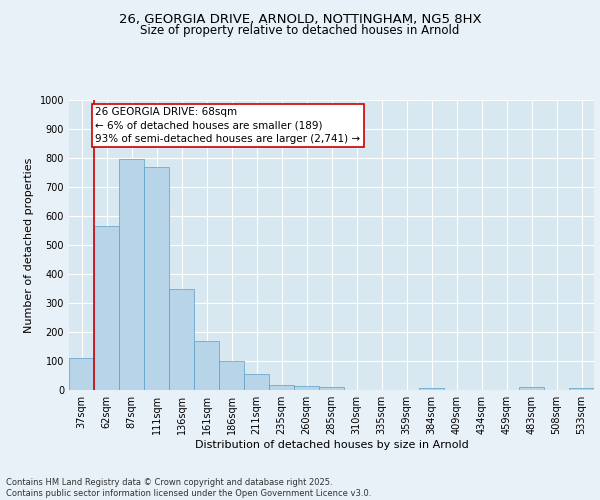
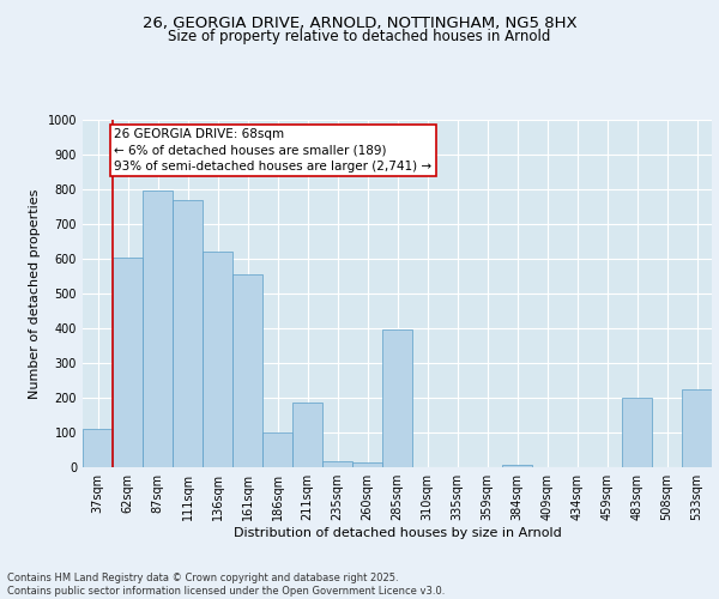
62sqm: 565 -> 605
136sqm: 350 -> 620
161sqm: 170 -> 555
211sqm: 55 -> 185
285sqm: 10 -> 395
483sqm: 10 -> 200
533sqm: 8 -> 225
